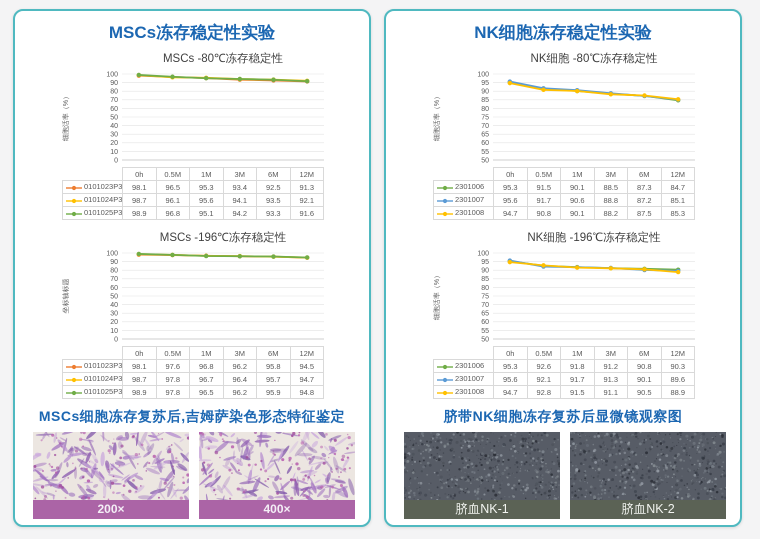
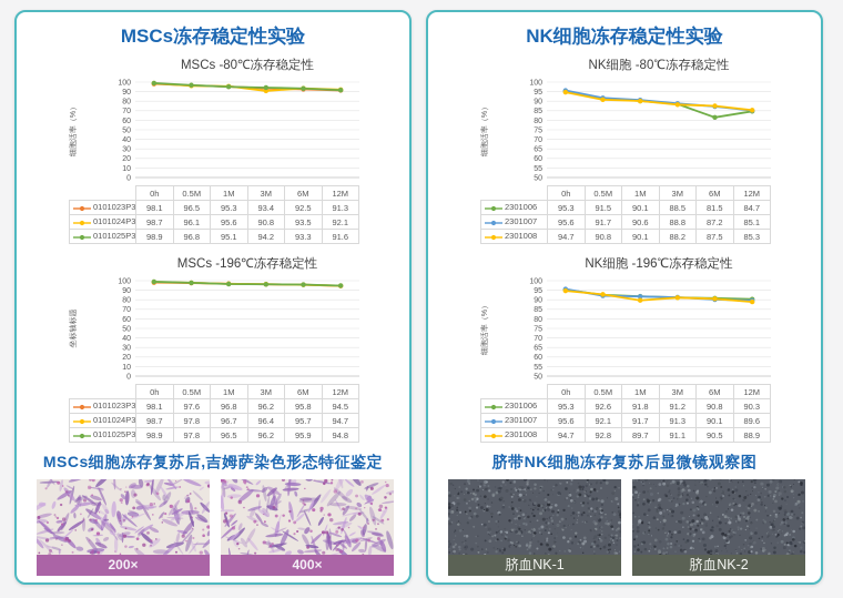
MSCs -80℃冻存稳定性/0101024P3/3M: 94.1 -> 90.8
NK细胞 -80℃冻存稳定性/2301006/6M: 87.3 -> 81.5
NK细胞 -196℃冻存稳定性/2301008/1M: 91.5 -> 89.7
